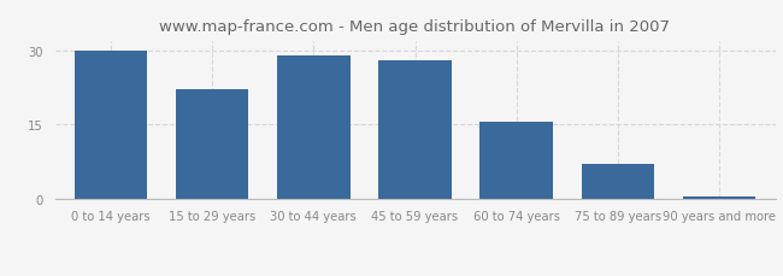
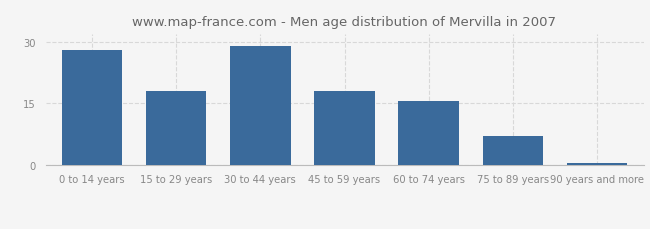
0 to 14 years: 30.0 -> 28.0
15 to 29 years: 22.0 -> 18.0
45 to 59 years: 28.0 -> 18.0
